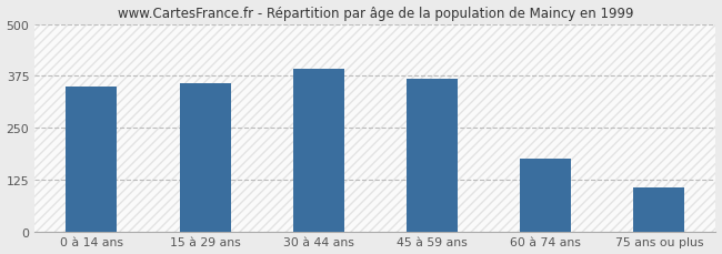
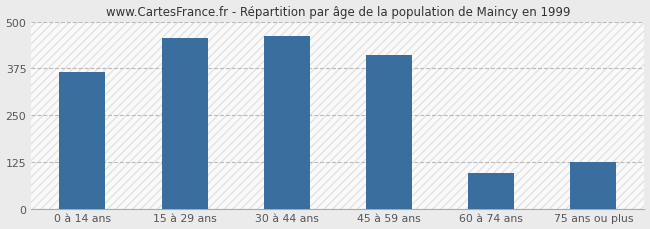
0 à 14 ans: 348 -> 365
15 à 29 ans: 358 -> 455
30 à 44 ans: 392 -> 460
45 à 59 ans: 368 -> 410
60 à 74 ans: 175 -> 95
75 ans ou plus: 105 -> 125
